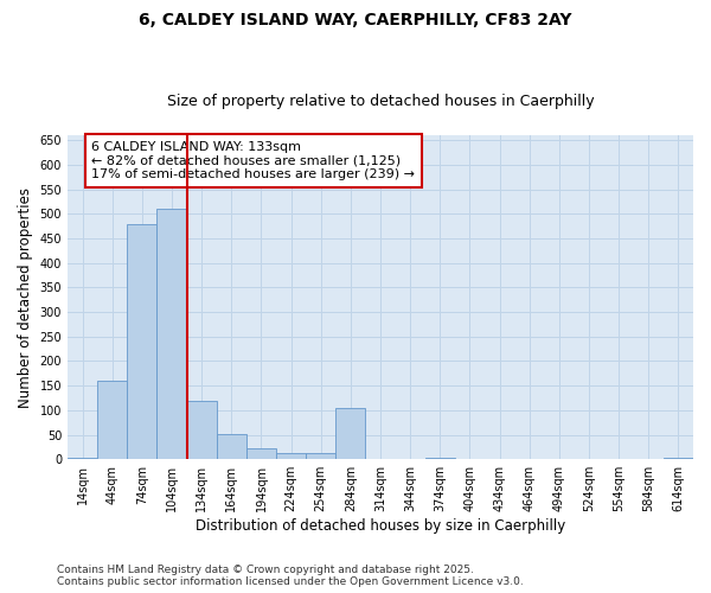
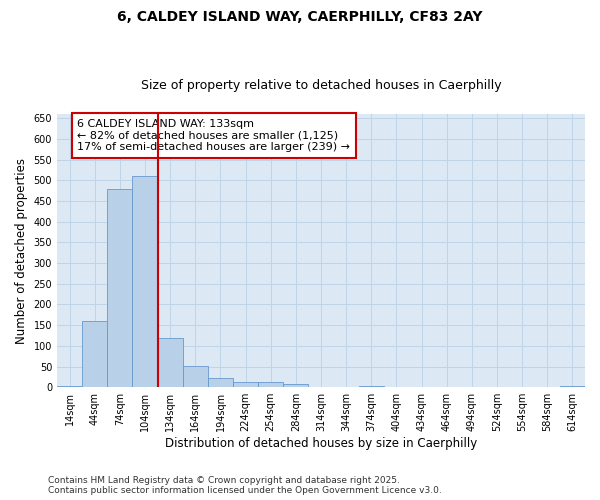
284sqm: 105 -> 8
